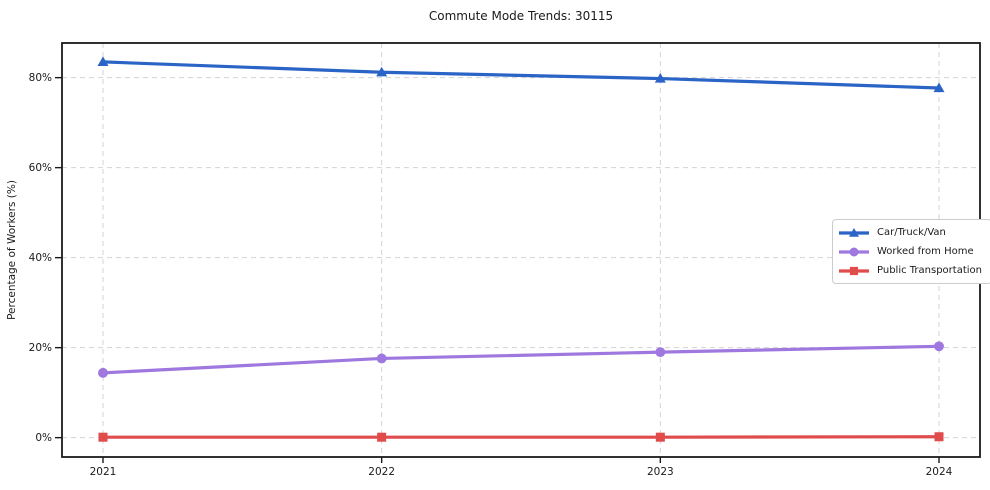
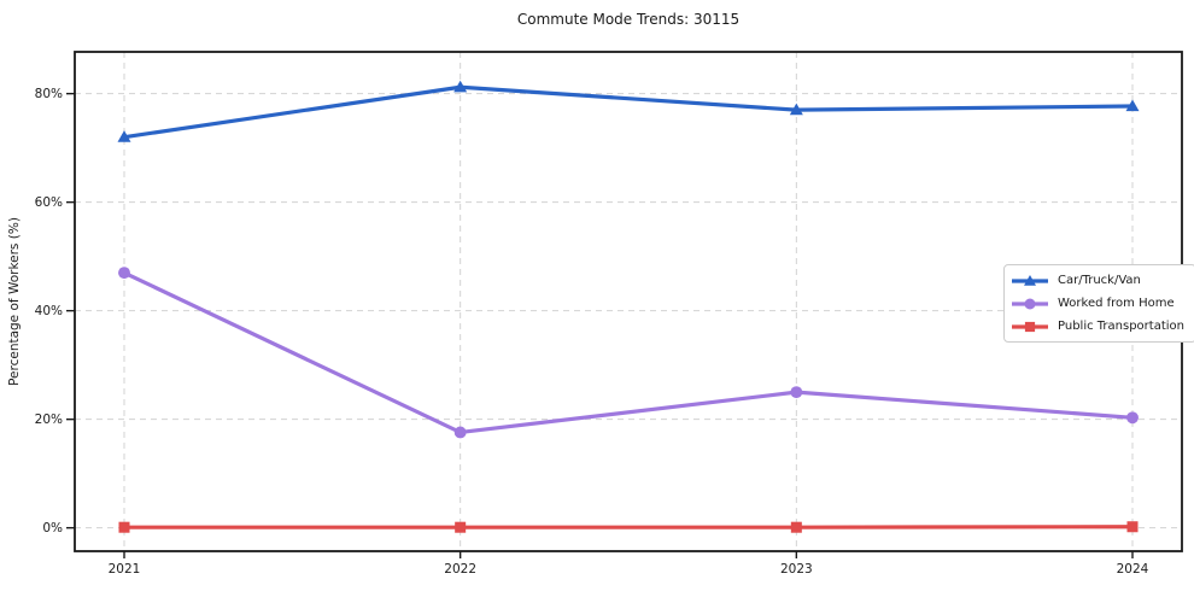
Car/Truck/Van/2021: 84% -> 72%
Worked from Home/2021: 14% -> 47%
Car/Truck/Van/2023: 80% -> 77%
Worked from Home/2023: 19% -> 25%
